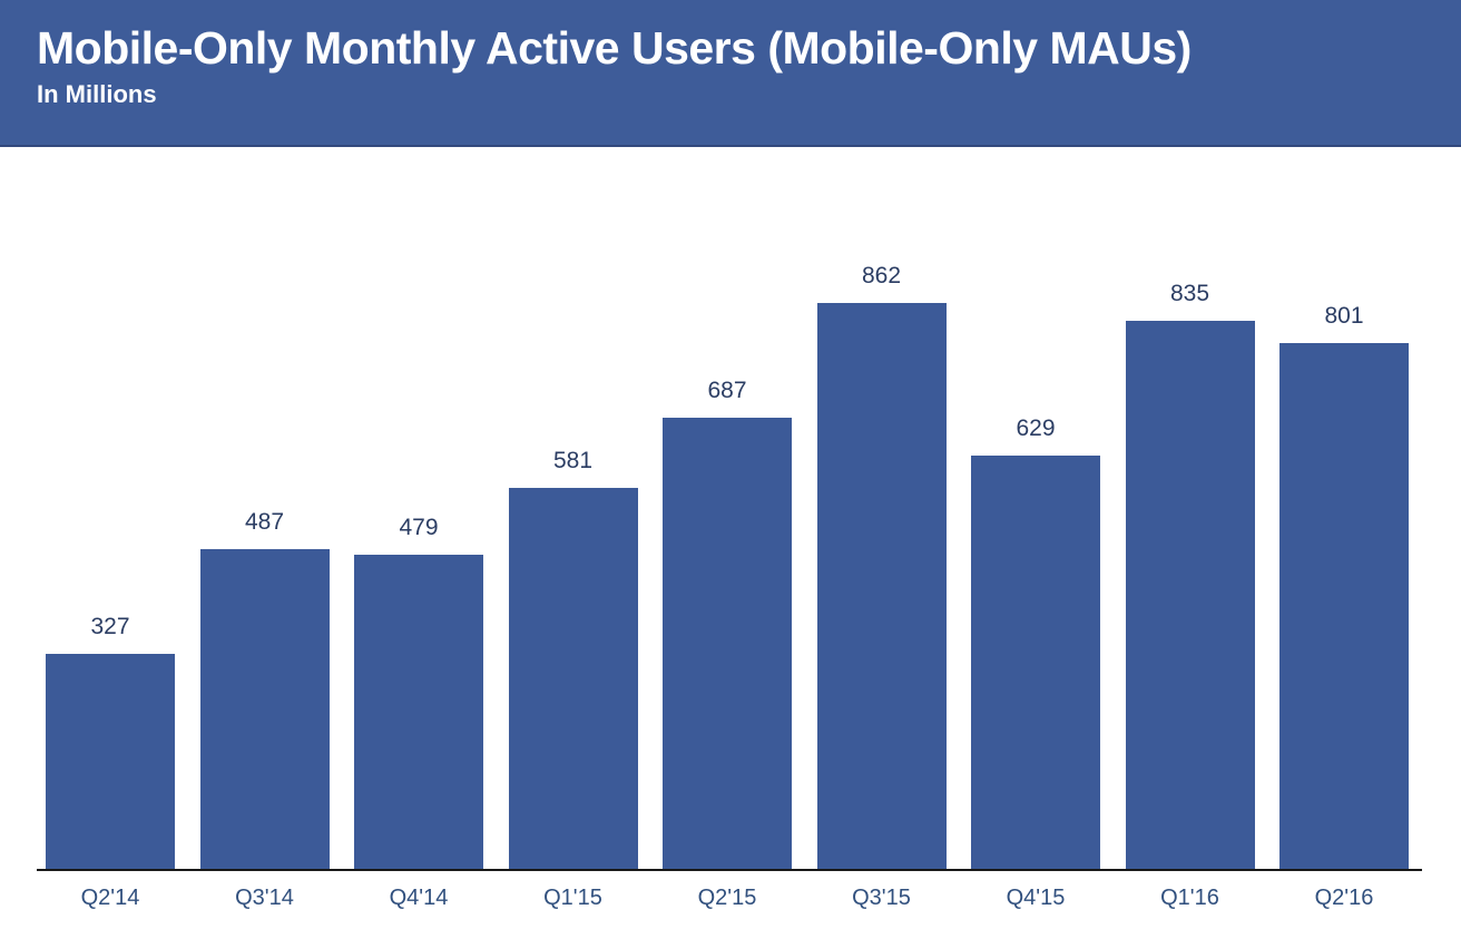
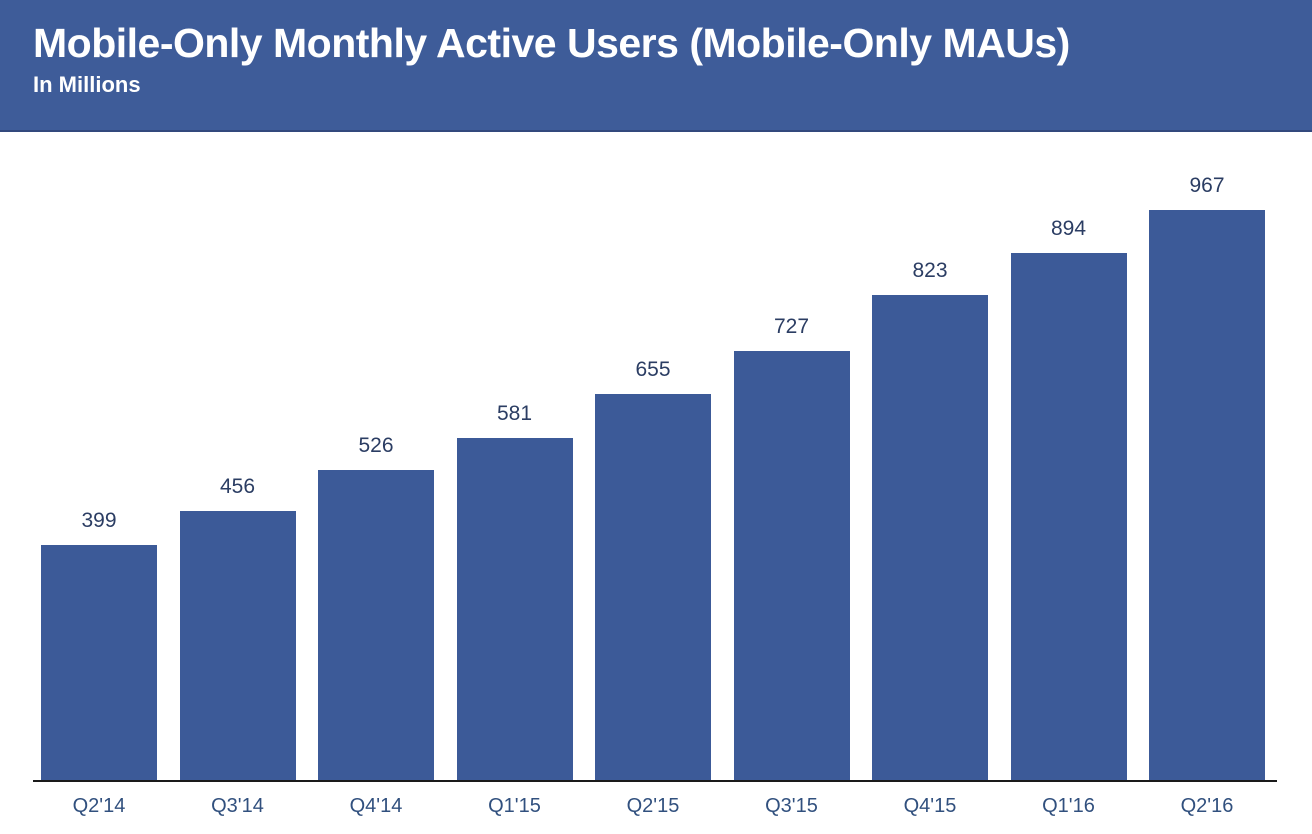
Q2'14: 327 -> 399
Q3'14: 487 -> 456
Q4'14: 479 -> 526
Q2'15: 687 -> 655
Q3'15: 862 -> 727
Q4'15: 629 -> 823
Q1'16: 835 -> 894
Q2'16: 801 -> 967
